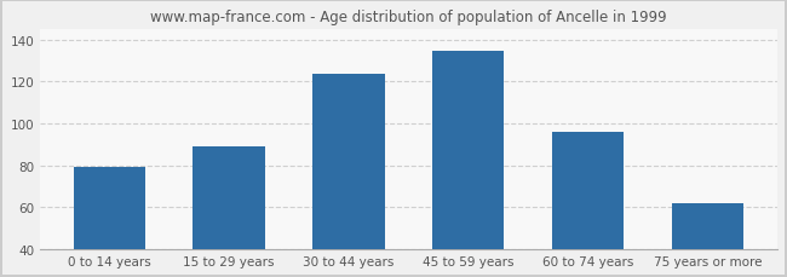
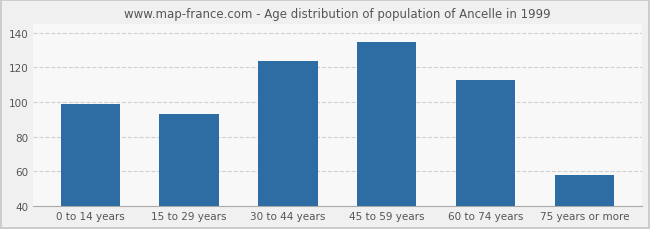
0 to 14 years: 79 -> 99
15 to 29 years: 89 -> 93
60 to 74 years: 96 -> 113
75 years or more: 62 -> 58
